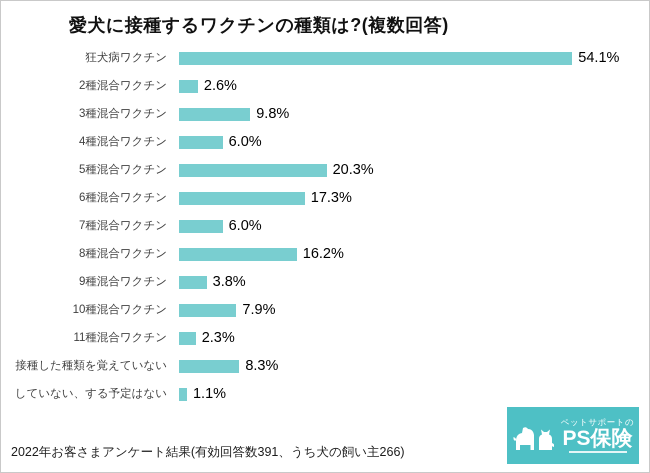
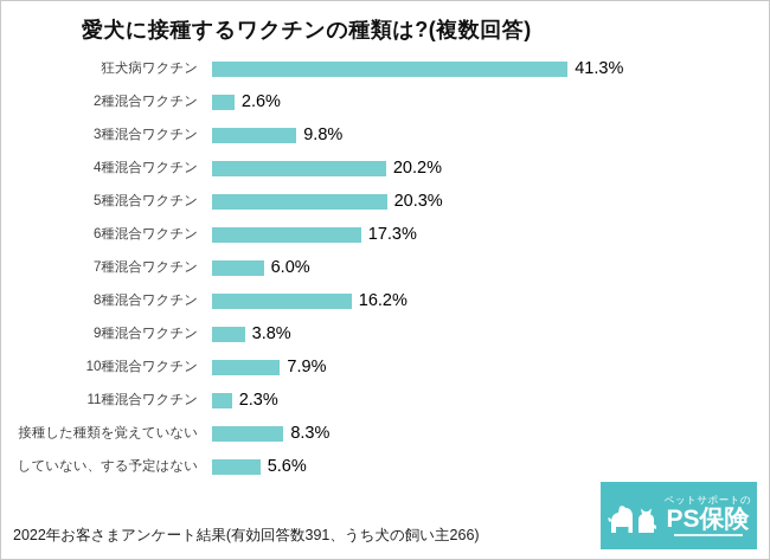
狂犬病ワクチン: 54.1% -> 41.3%
4種混合ワクチン: 6.0% -> 20.2%
していない、する予定はない: 1.1% -> 5.6%
